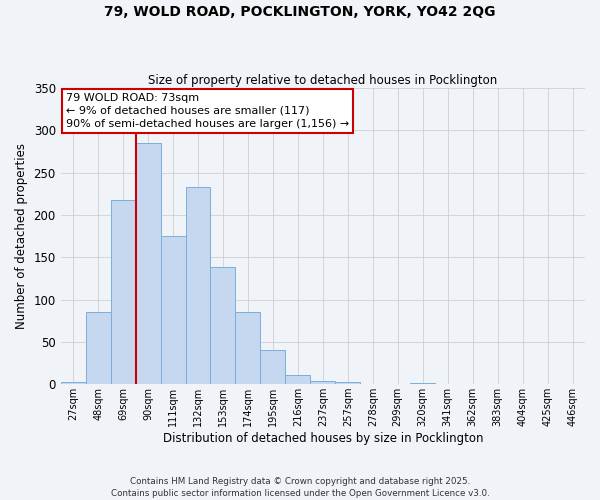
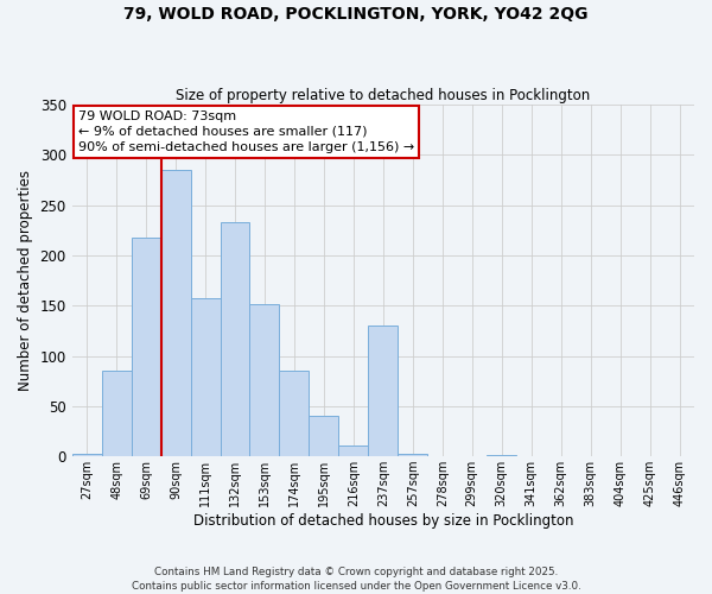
111sqm: 175 -> 158
153sqm: 138 -> 152
237sqm: 4 -> 130
